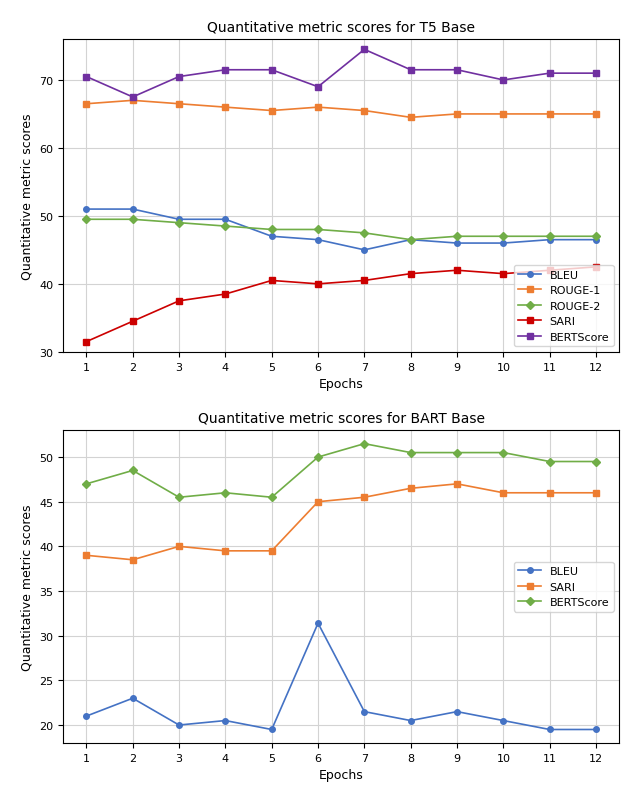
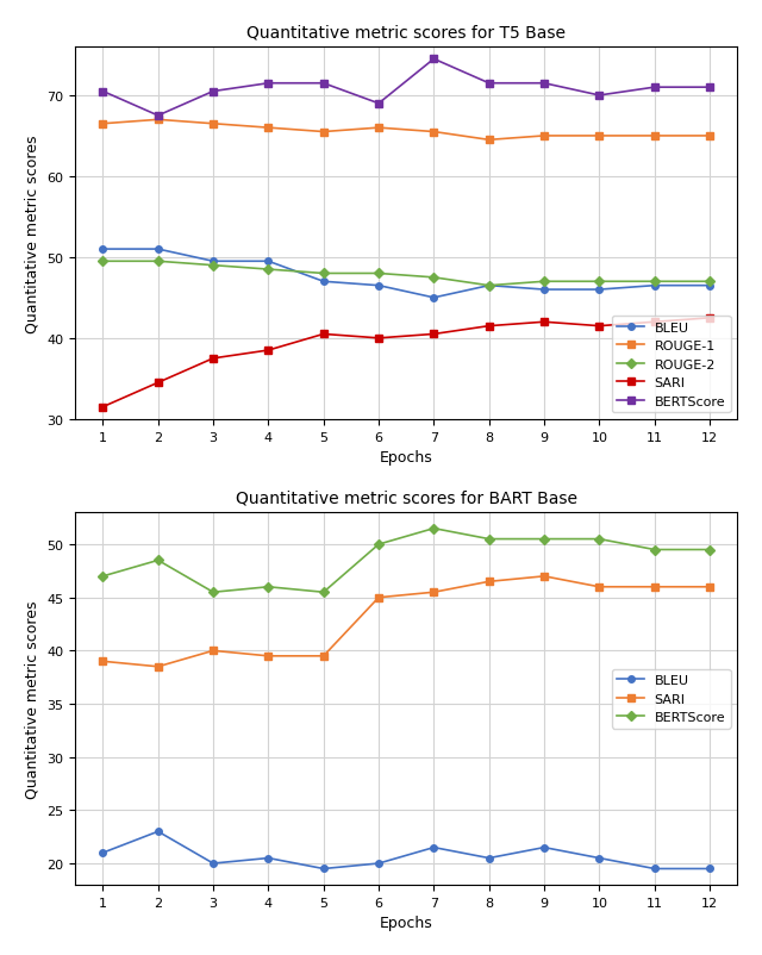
Quantitative metric scores for BART Base/BLEU/6: 31.4 -> 20.0
